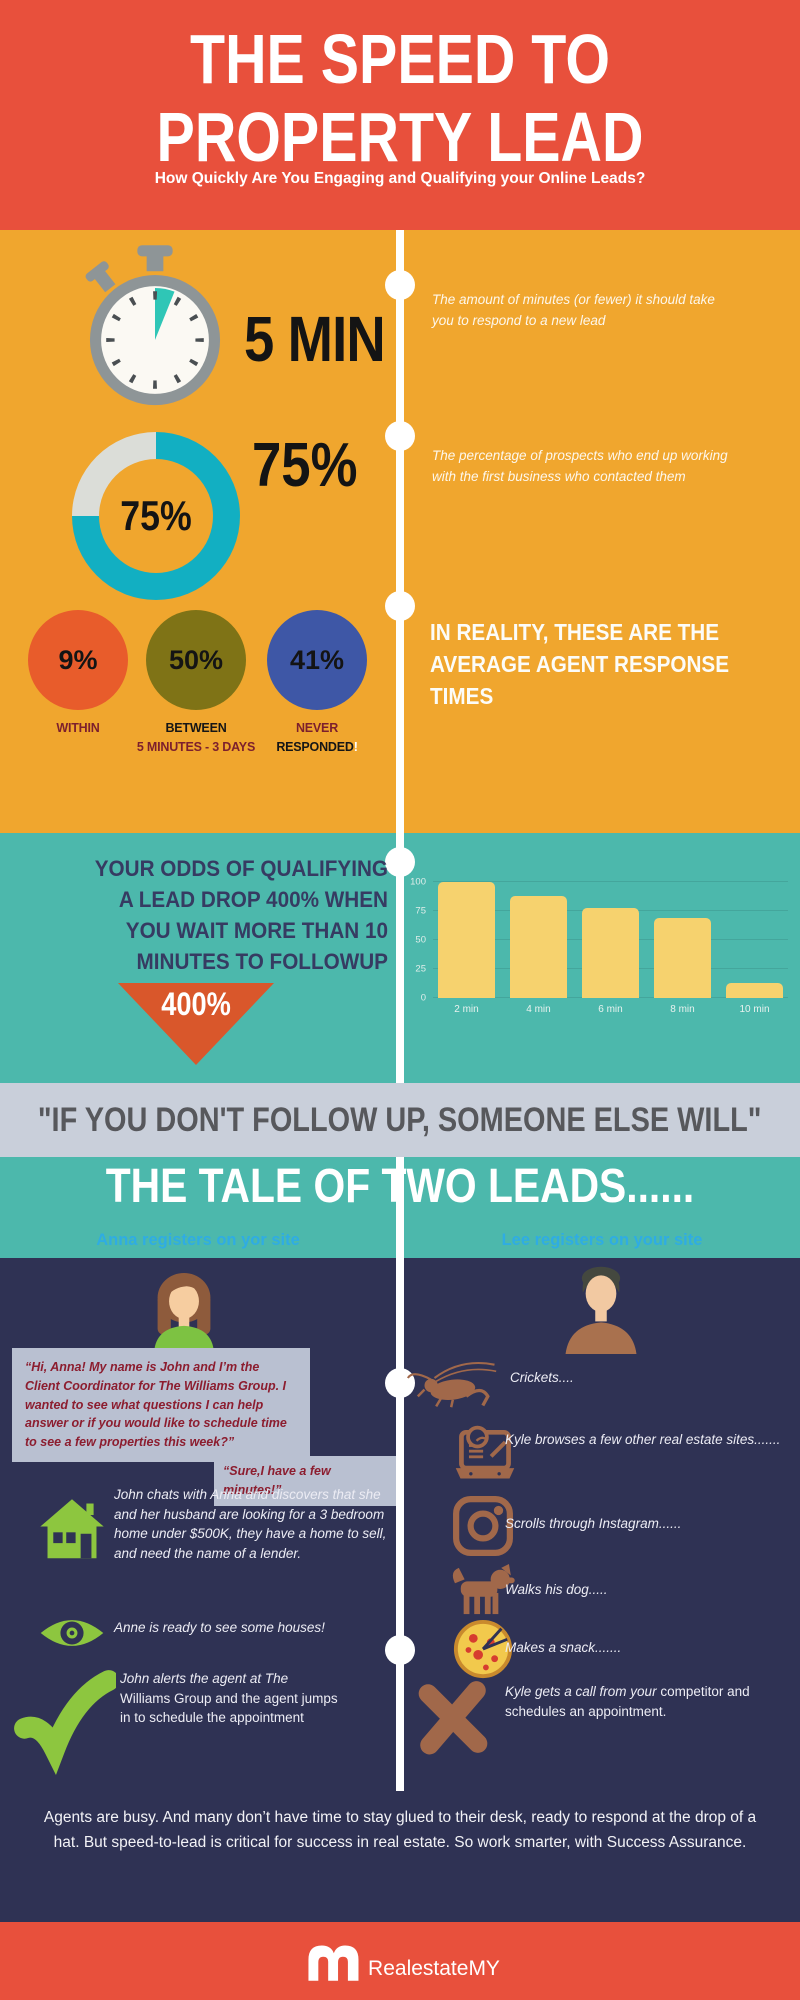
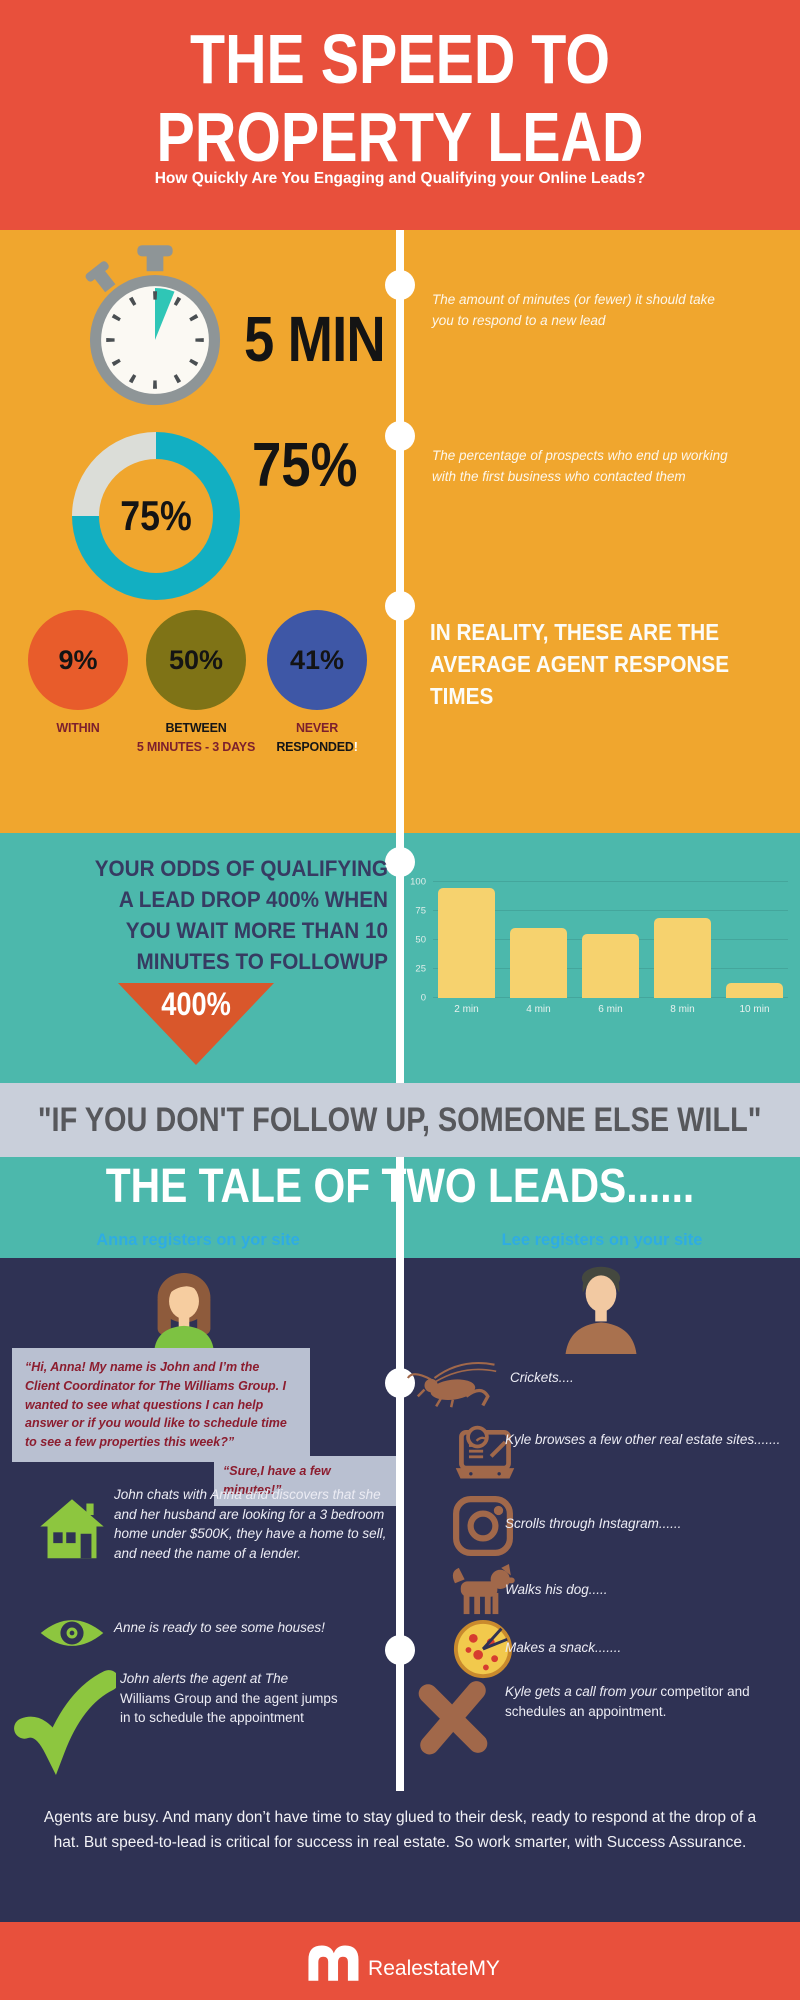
2 min: 100 -> 95
4 min: 88 -> 60
6 min: 78 -> 55
